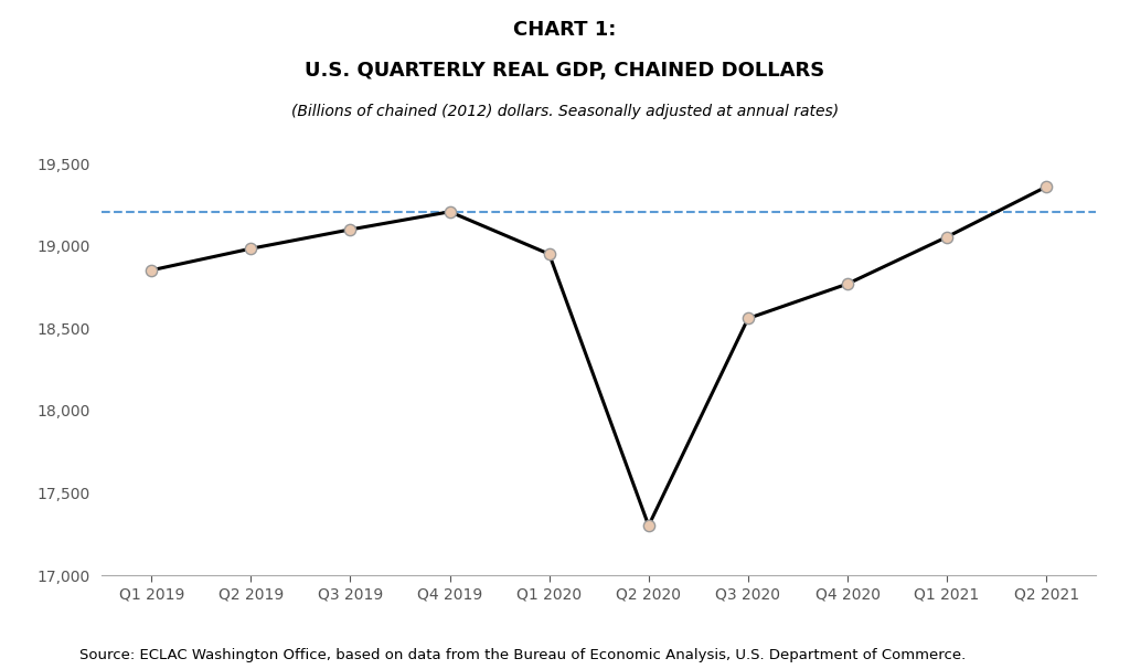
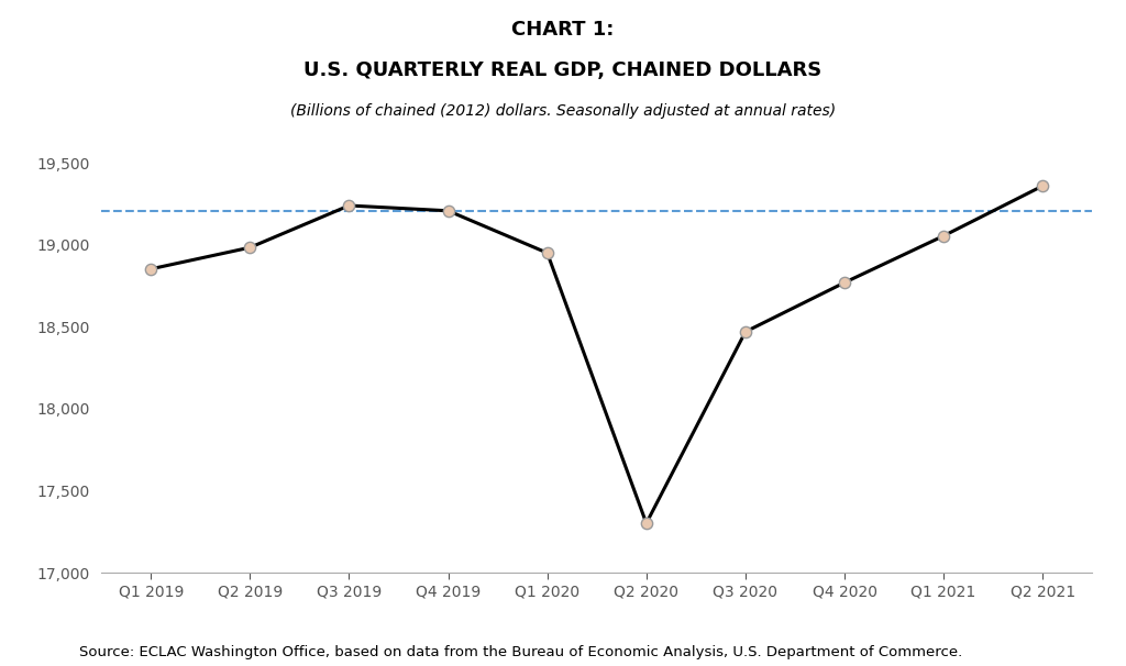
Q3 2019: 19,100 -> 19,240
Q3 2020: 18,560 -> 18,470
